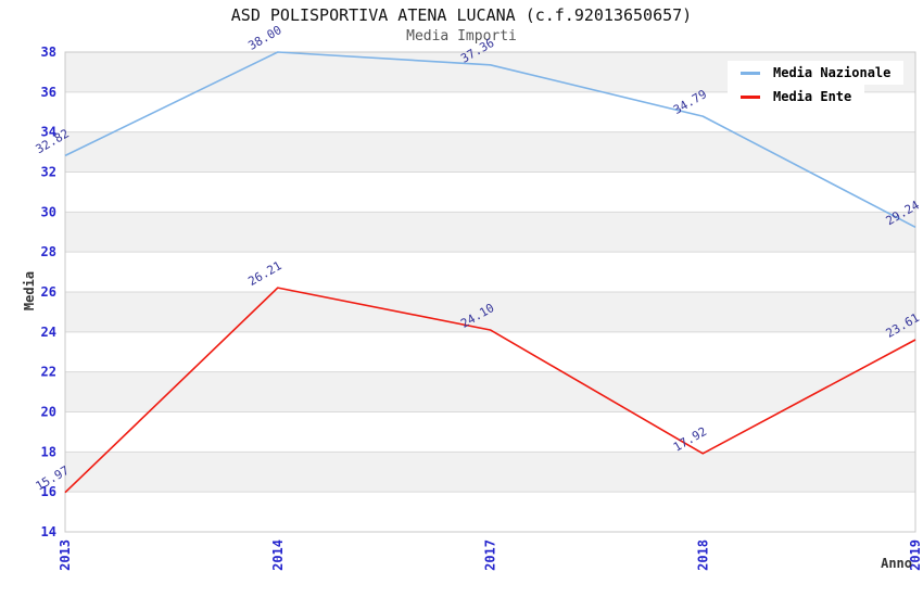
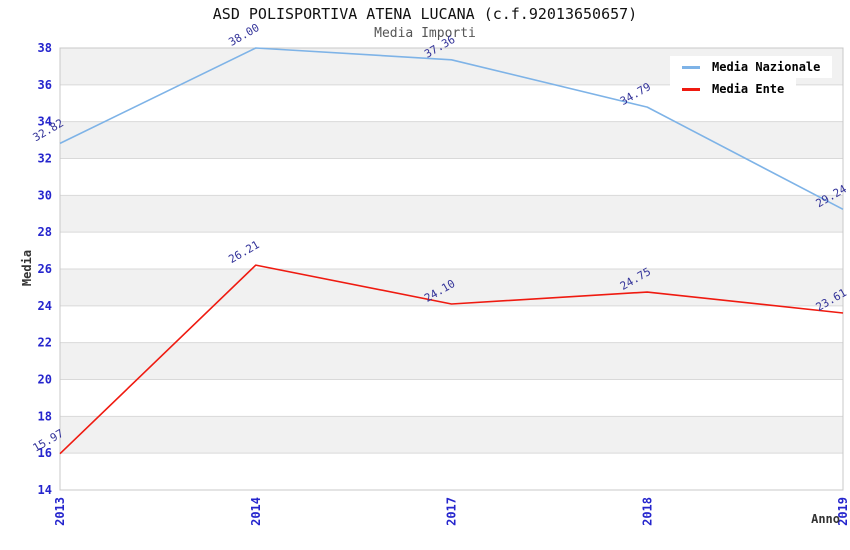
Media Ente/2018: 17.92 -> 24.75
